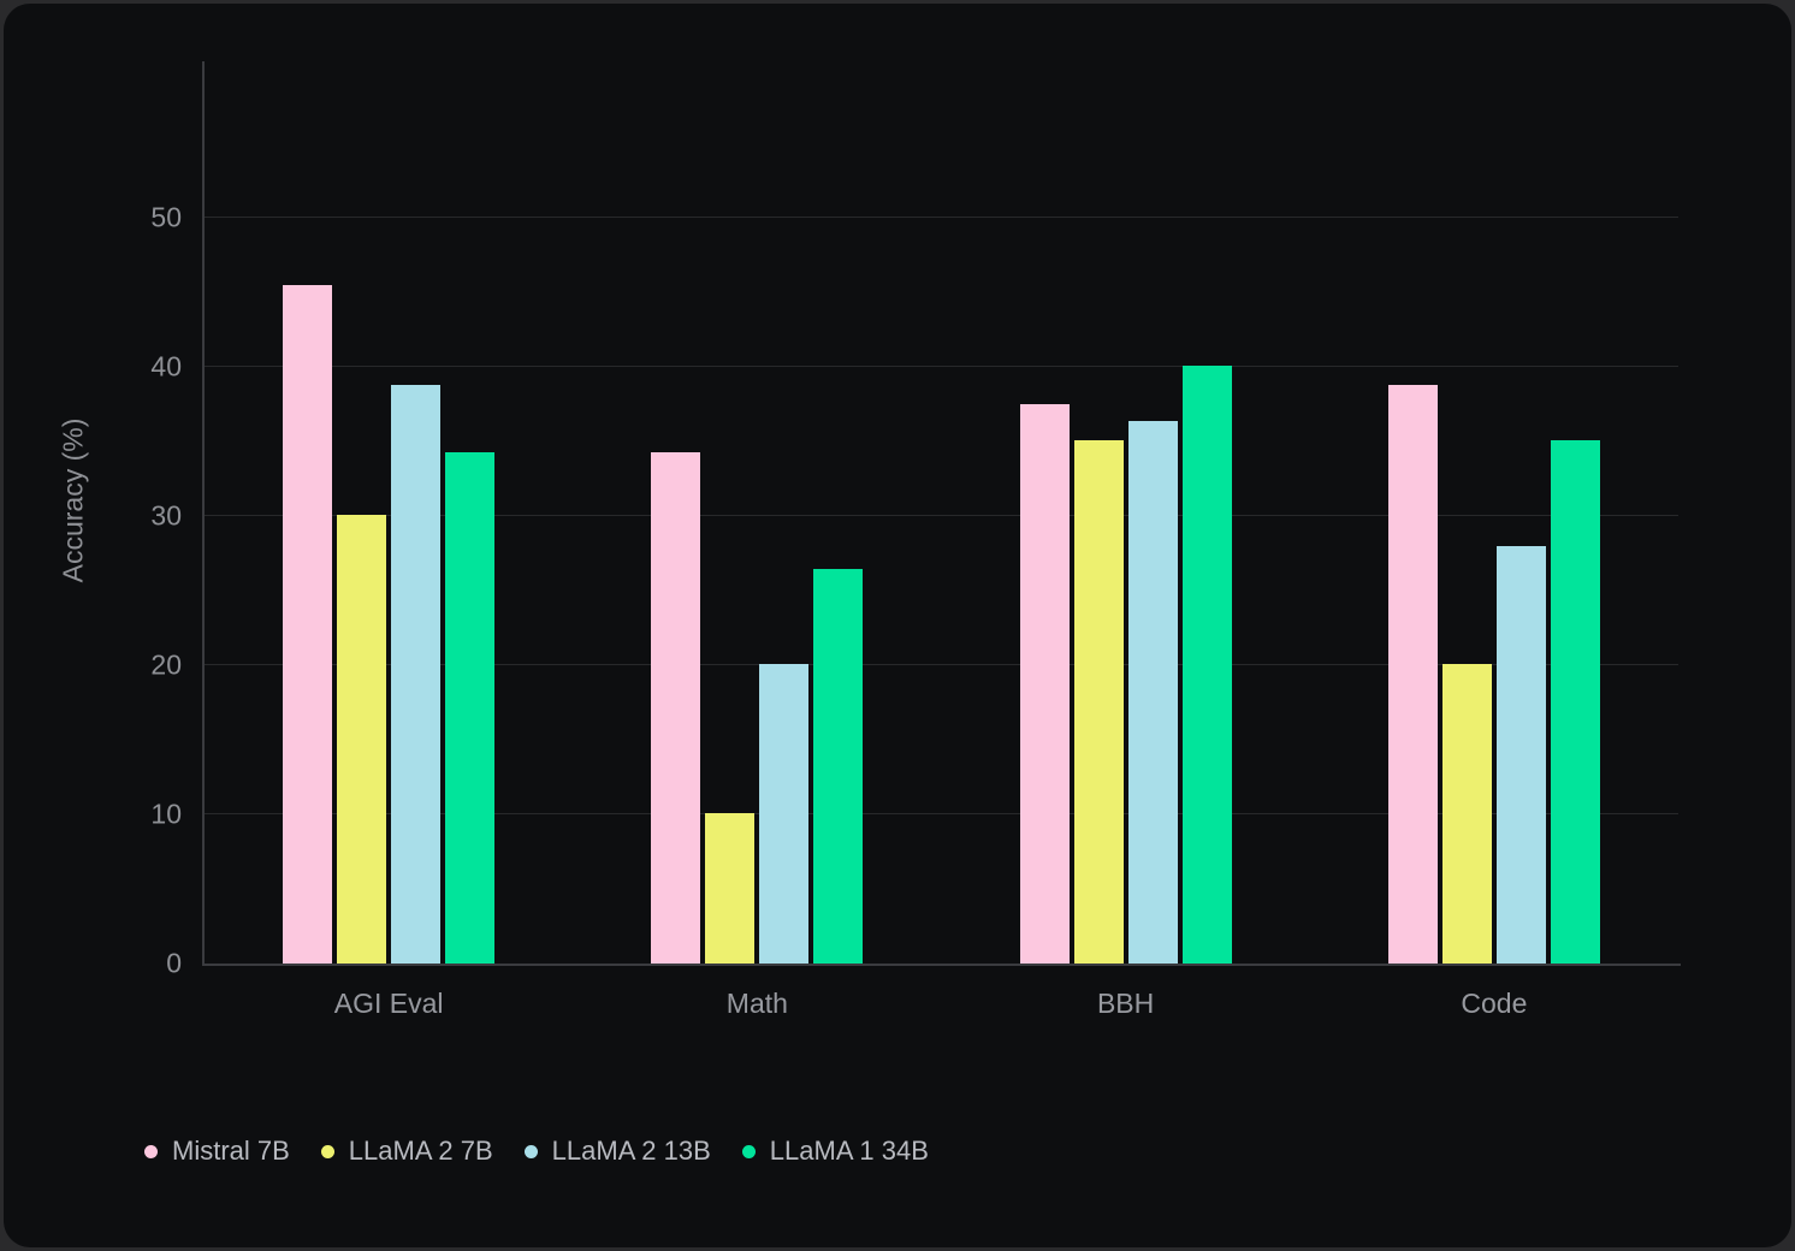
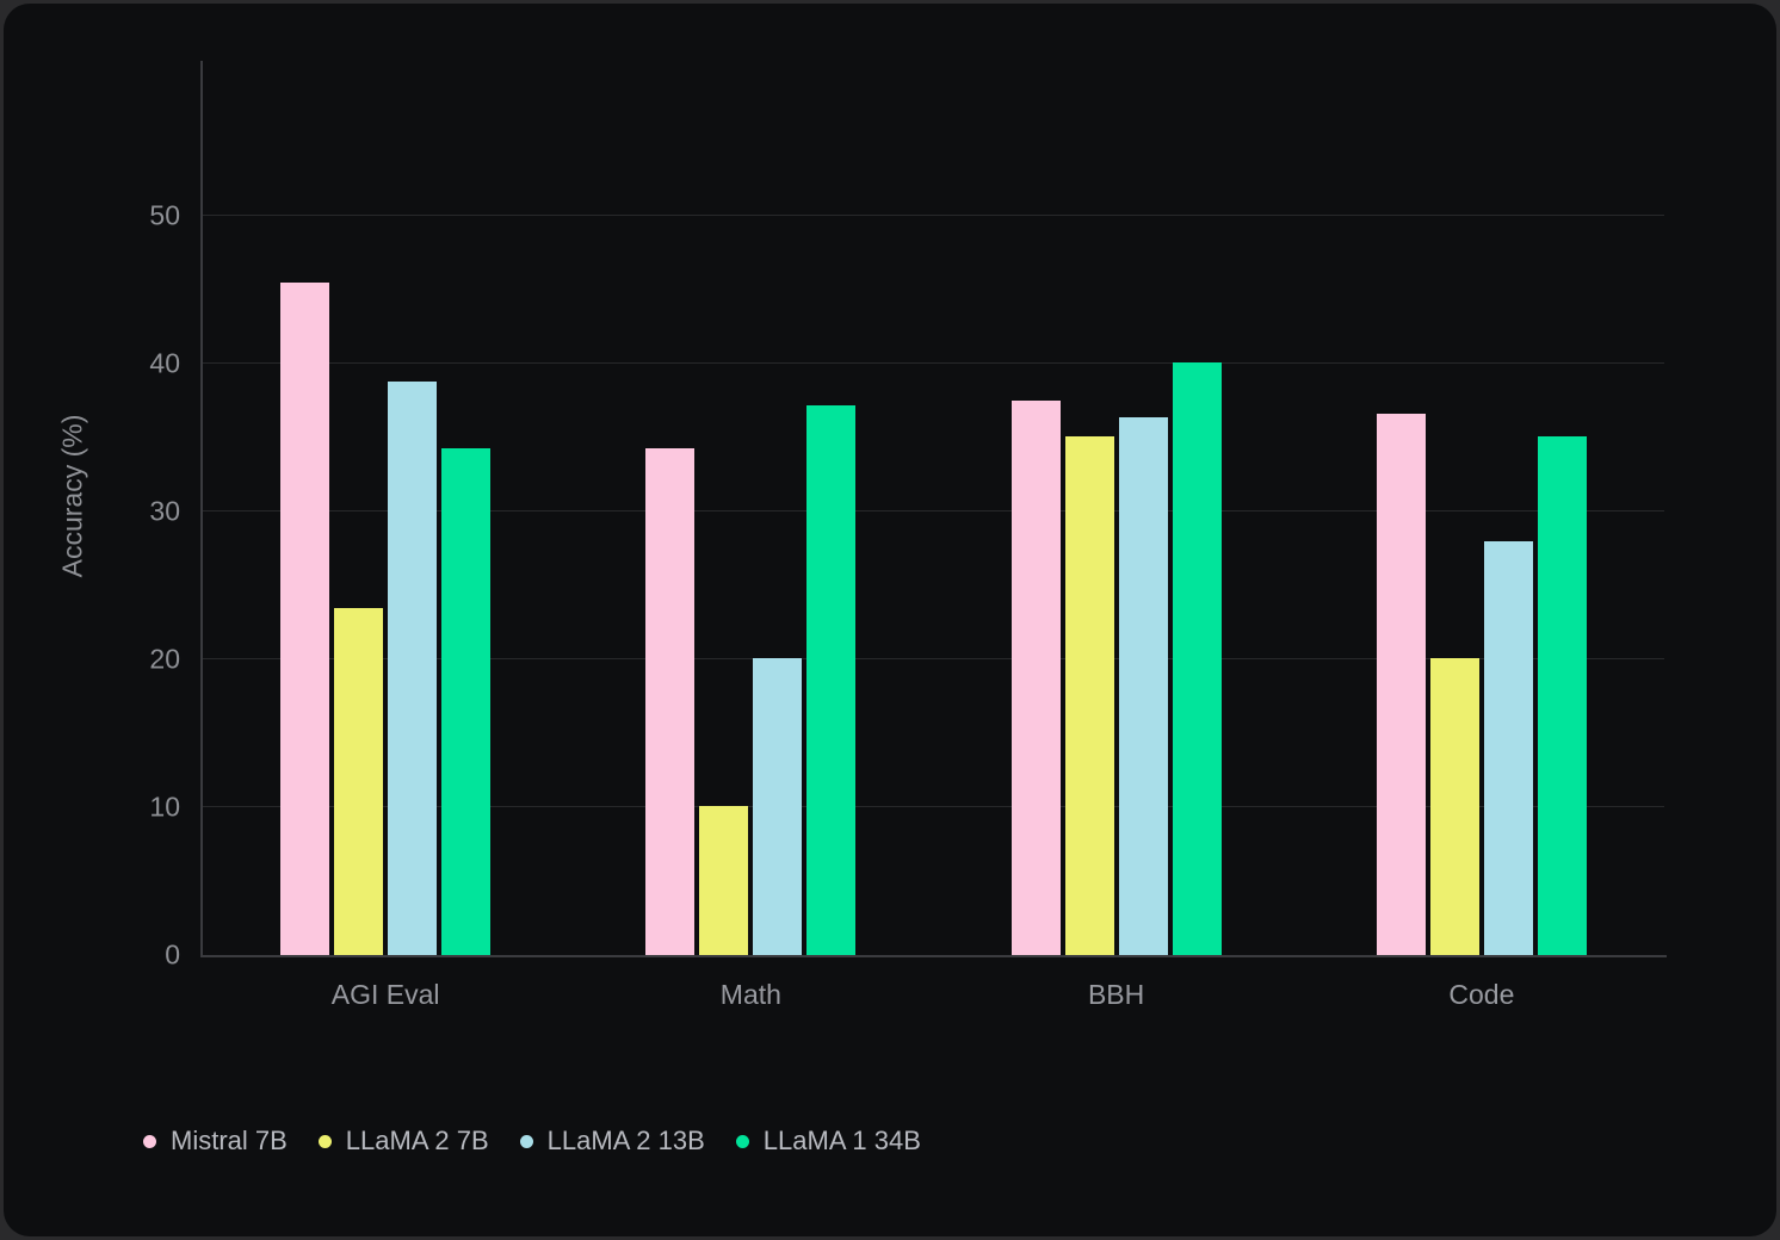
LLaMA 2 7B/AGI Eval: 30.1 -> 23.5
LLaMA 1 34B/Math: 26.5 -> 37.2
Mistral 7B/Code: 38.8 -> 36.6
